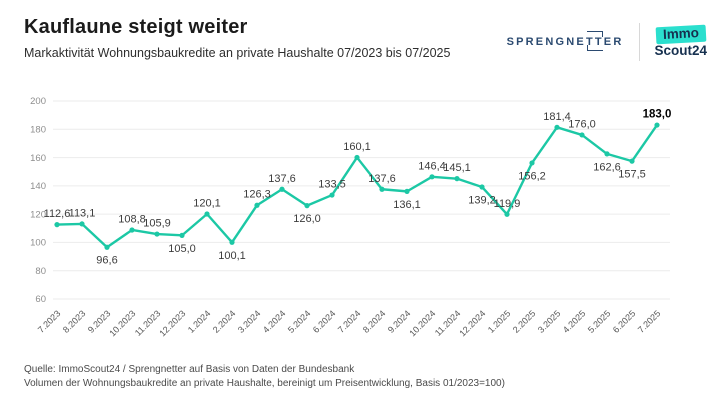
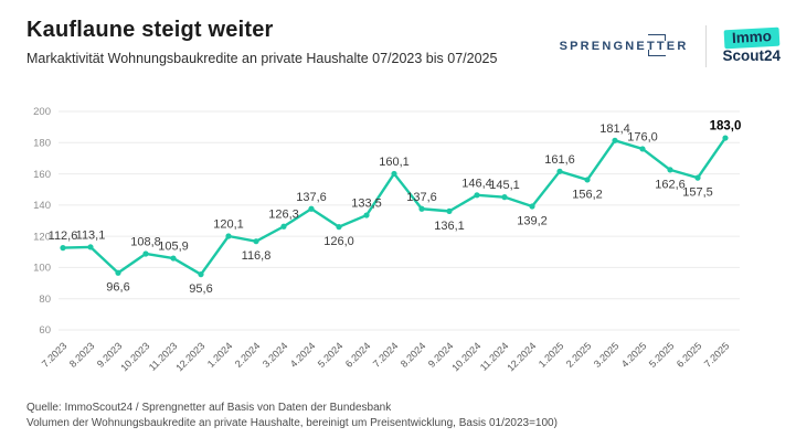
12.2023: 105,0 -> 95,6
2.2024: 100,1 -> 116,8
1.2025: 119,9 -> 161,6
